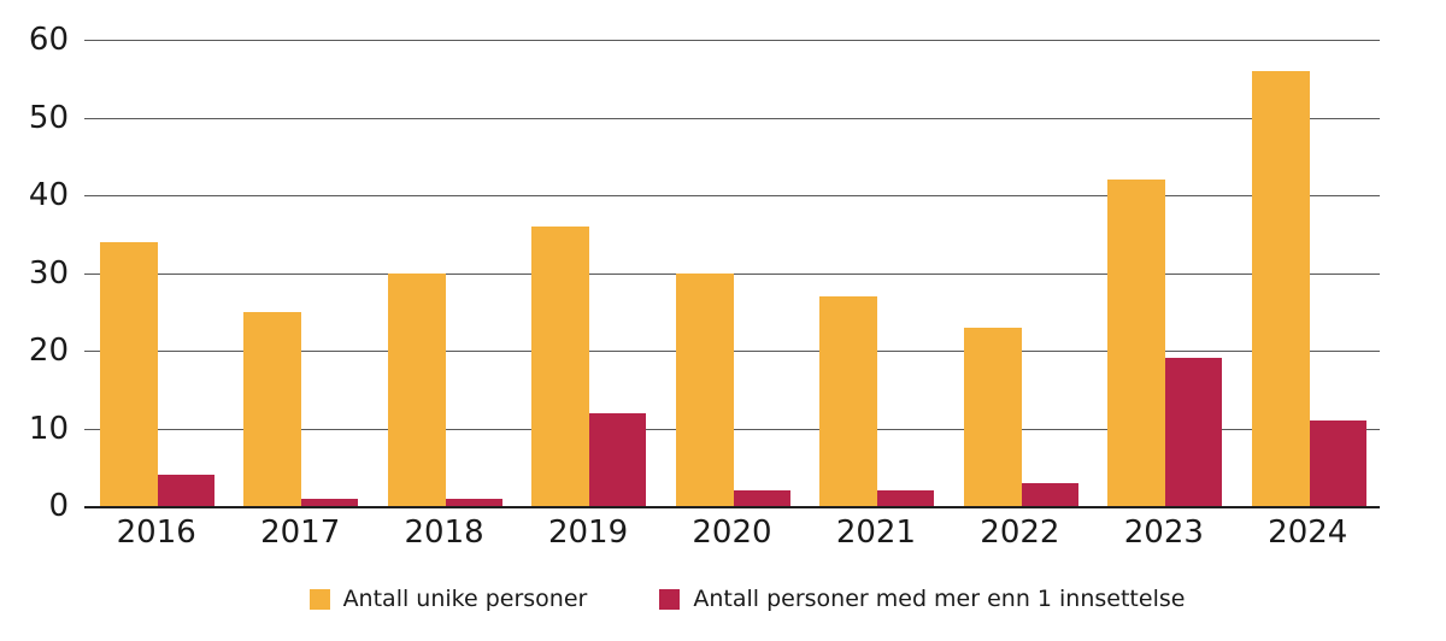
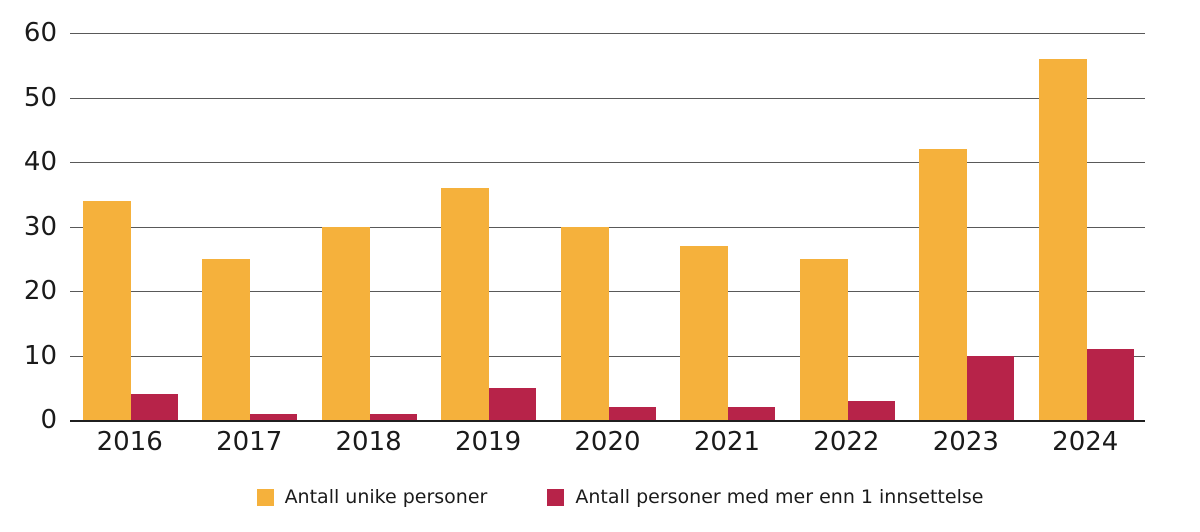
Antall personer med mer enn 1 innsettelse/2019: 12 -> 5
Antall unike personer/2022: 23 -> 25
Antall personer med mer enn 1 innsettelse/2023: 19 -> 10
